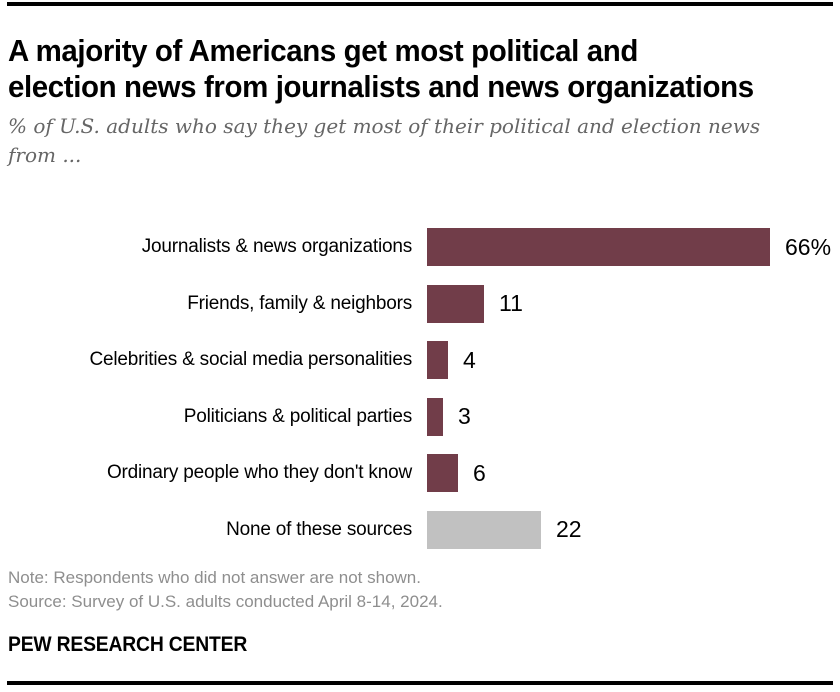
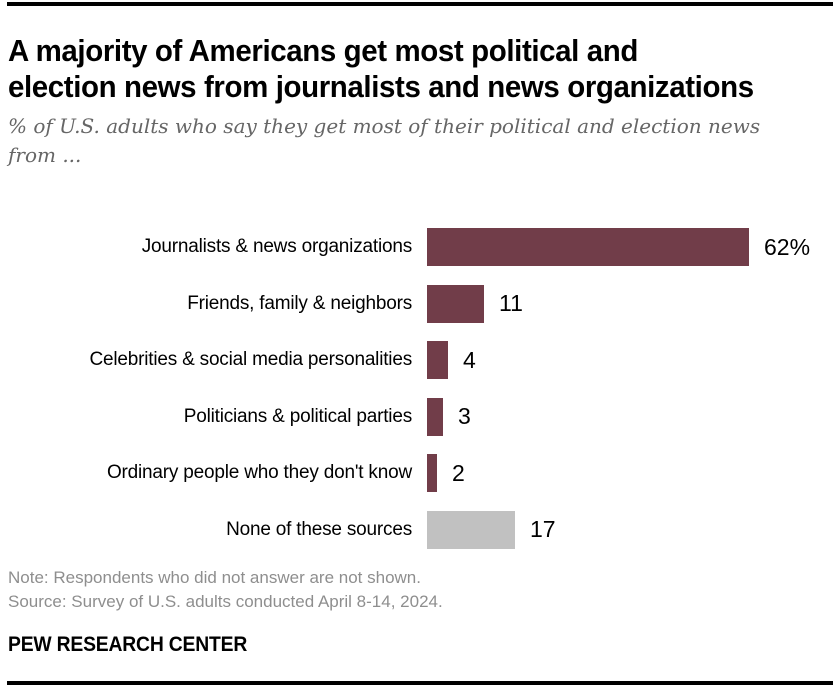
Journalists & news organizations: 66% -> 62%
Ordinary people who they don't know: 6 -> 2
None of these sources: 22 -> 17
